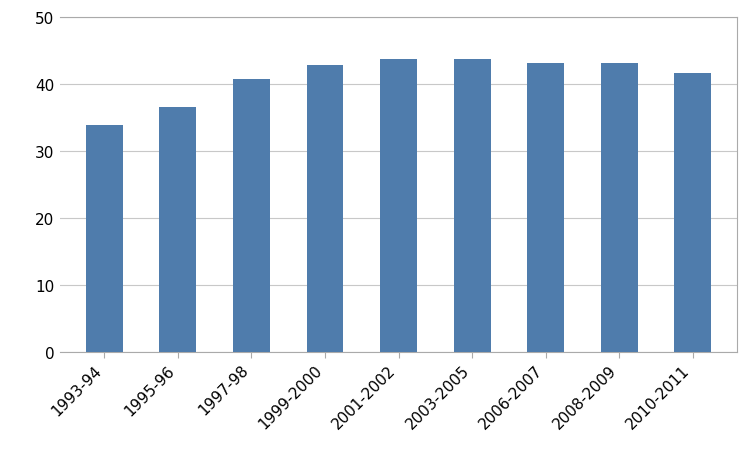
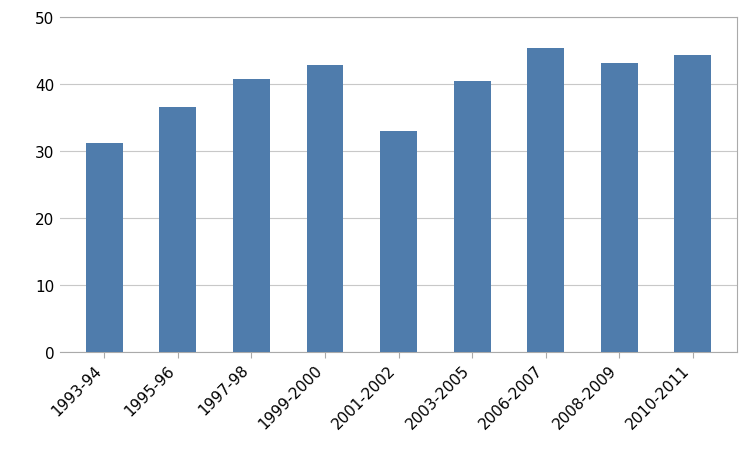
1993-94: 33.8 -> 31.2
2001-2002: 43.8 -> 33.0
2003-2005: 43.8 -> 40.4
2006-2007: 43.2 -> 45.4
2010-2011: 41.7 -> 44.4
